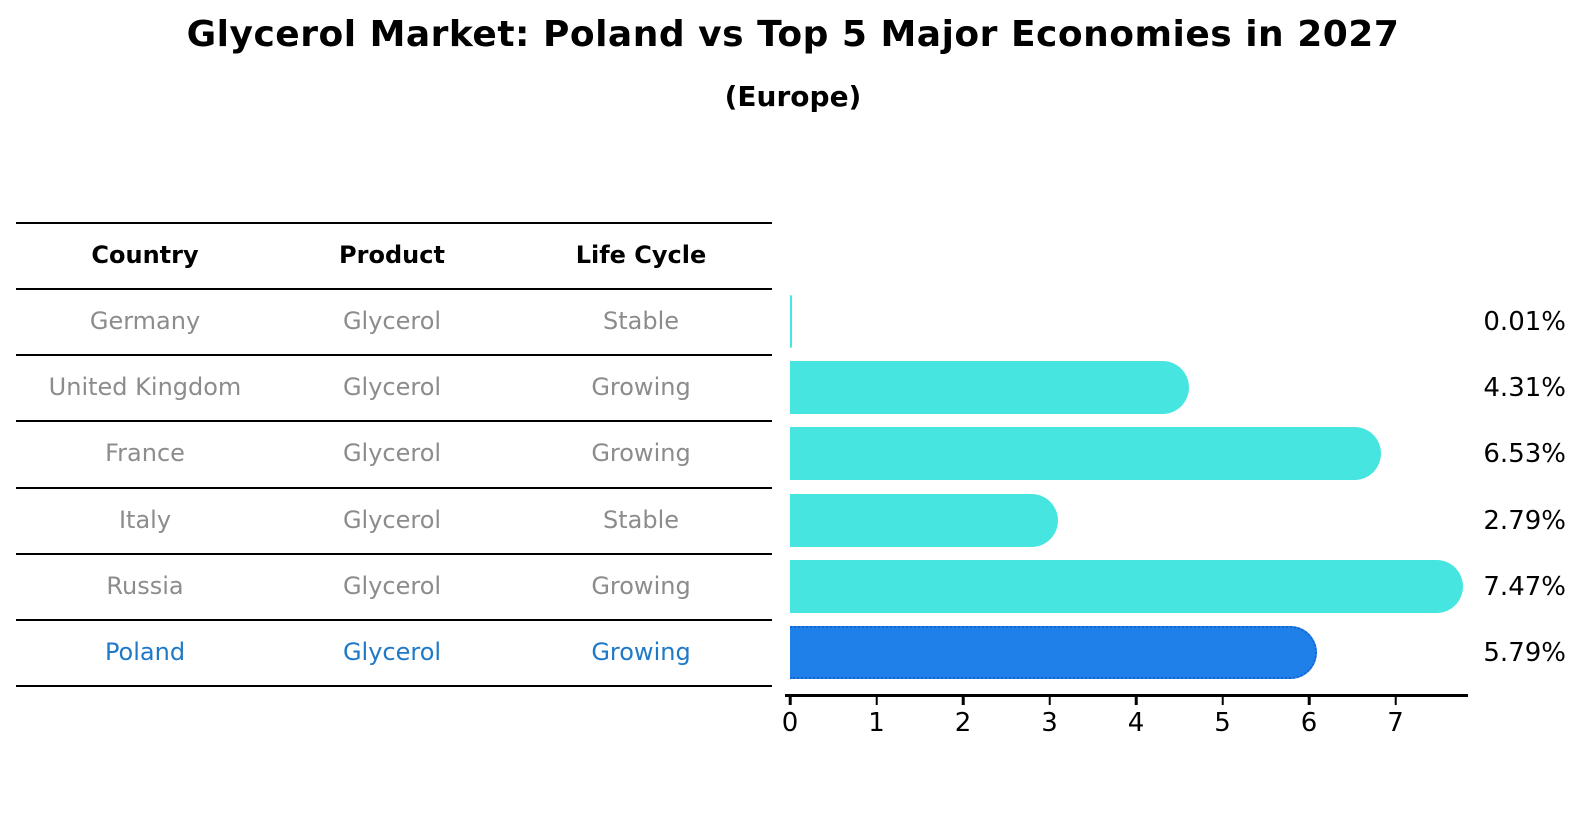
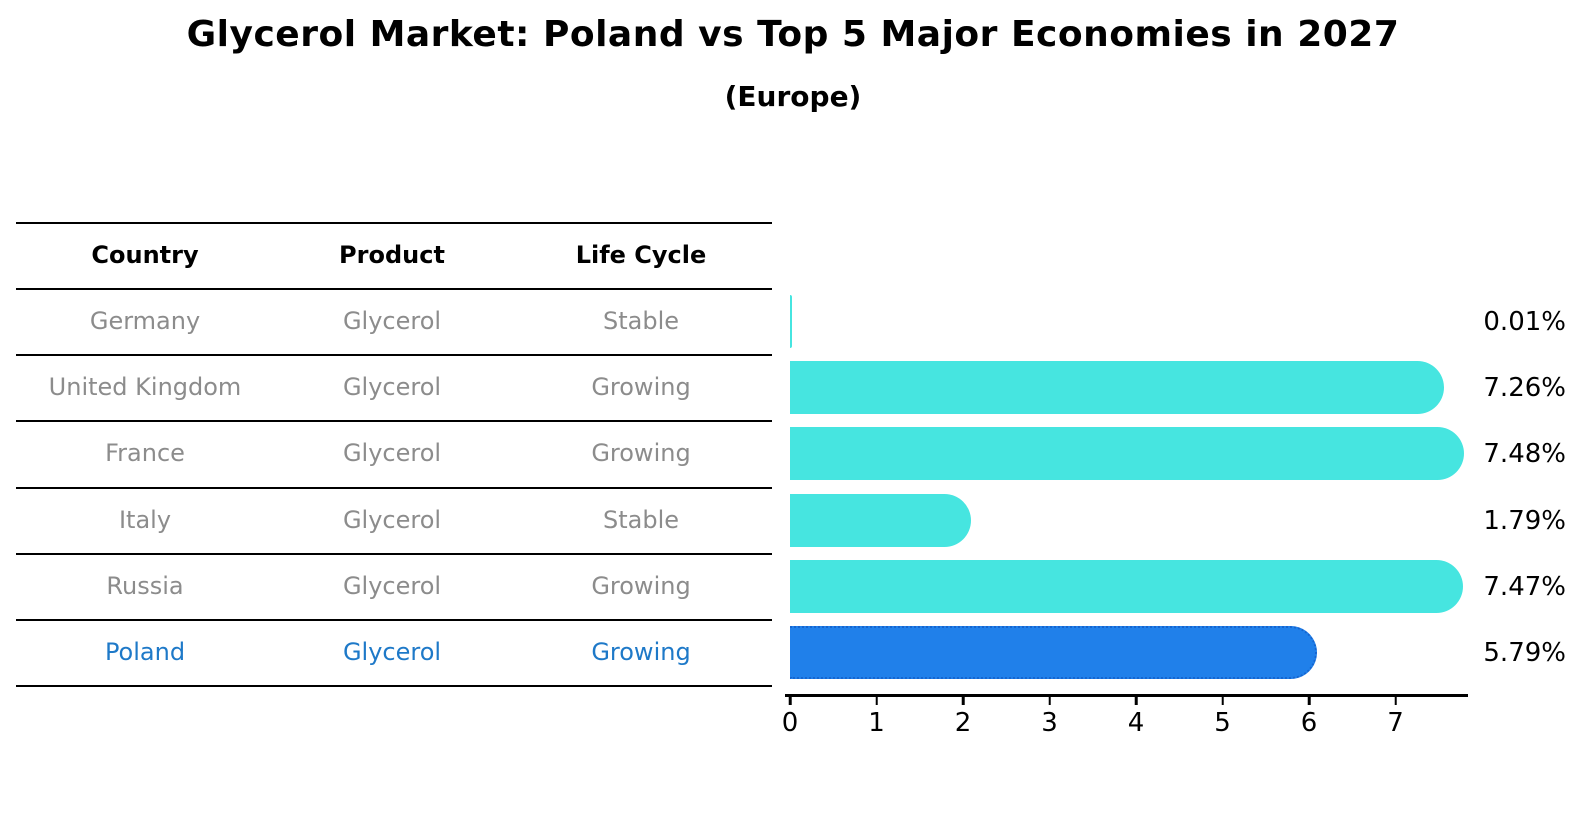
United Kingdom: 4.31% -> 7.26%
France: 6.53% -> 7.48%
Italy: 2.79% -> 1.79%
